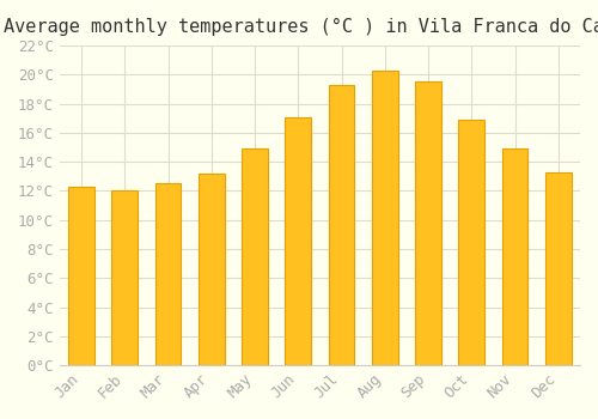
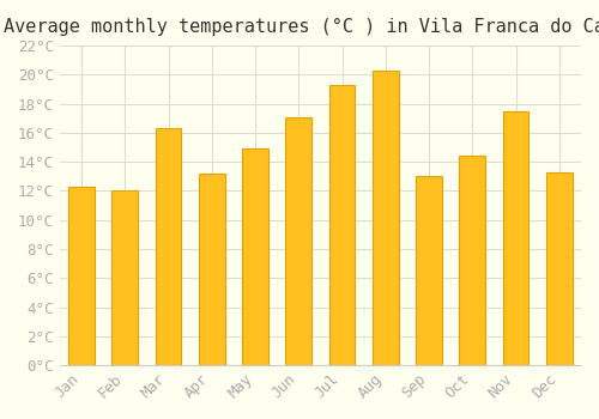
Mar: 12.5°C -> 16.3°C
Sep: 19.5°C -> 13.0°C
Oct: 16.9°C -> 14.4°C
Nov: 14.9°C -> 17.5°C
